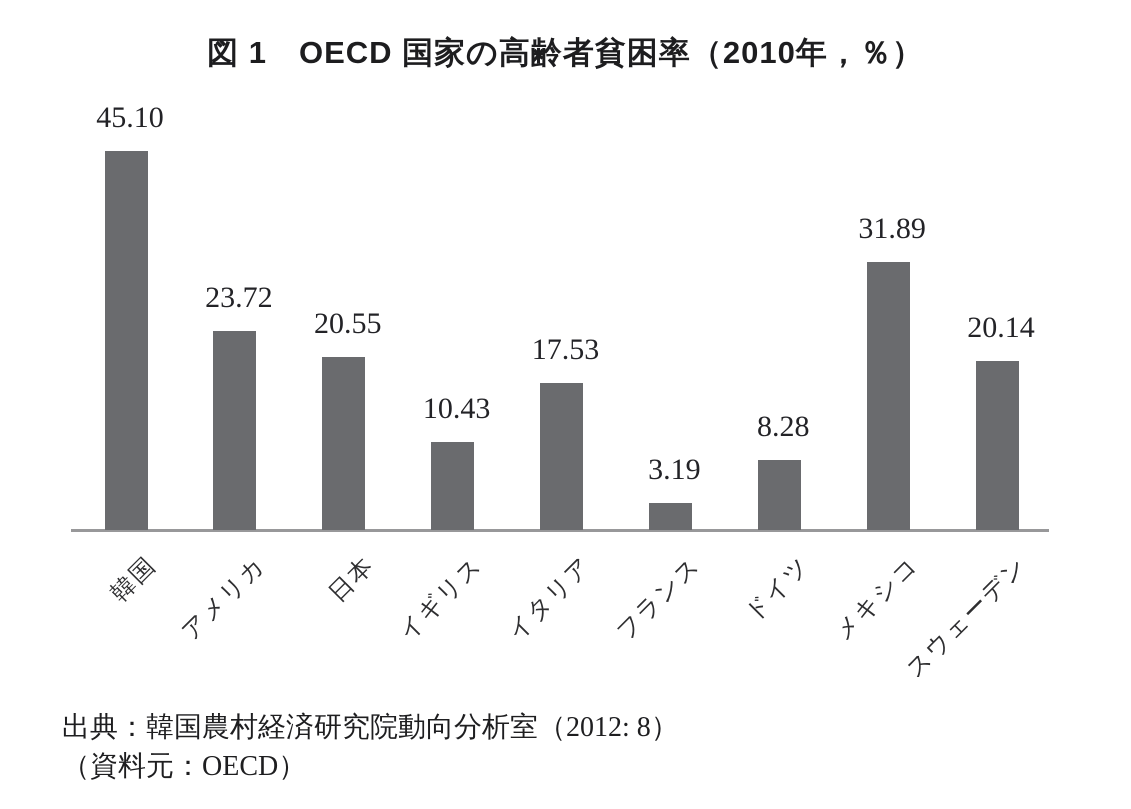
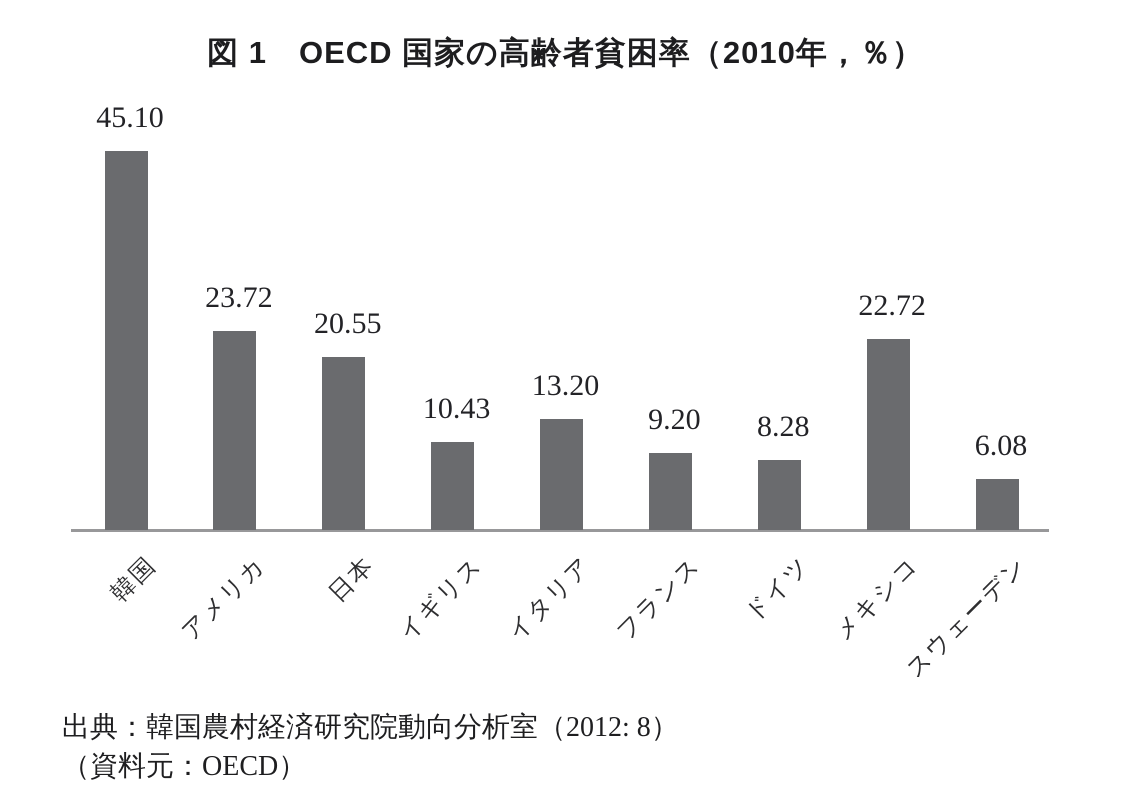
イタリア: 17.53 -> 13.20
フランス: 3.19 -> 9.20
メキシコ: 31.89 -> 22.72
スウェーデン: 20.14 -> 6.08
